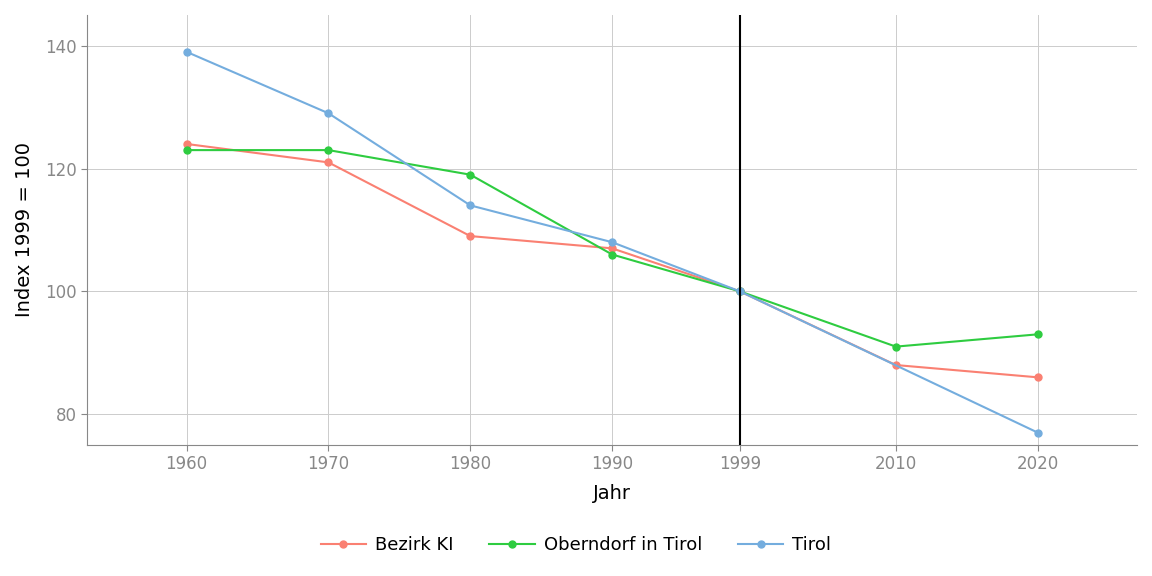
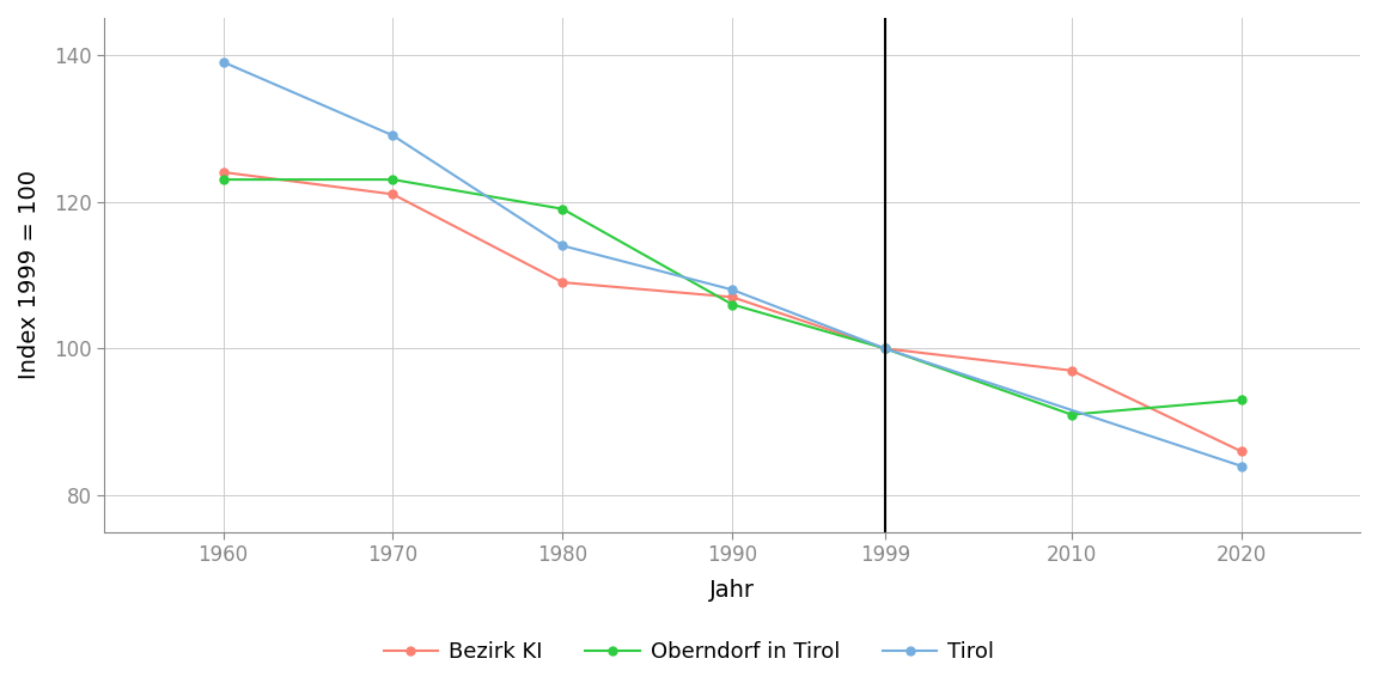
Bezirk KI/2010: 88 -> 97
Tirol/2020: 77 -> 84
